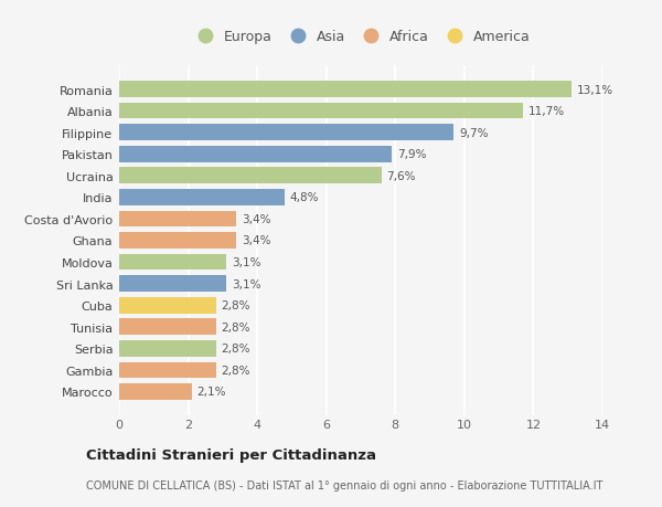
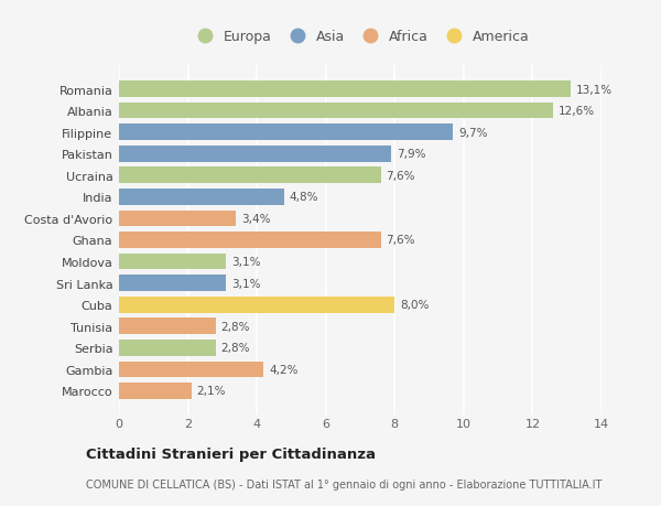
Albania: 11,7% -> 12,6%
Ghana: 3,4% -> 7,6%
Cuba: 2,8% -> 8,0%
Gambia: 2,8% -> 4,2%
